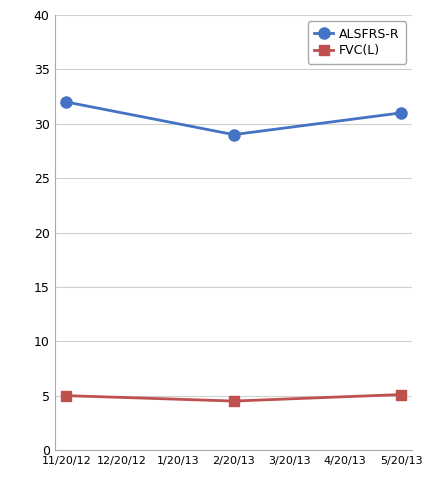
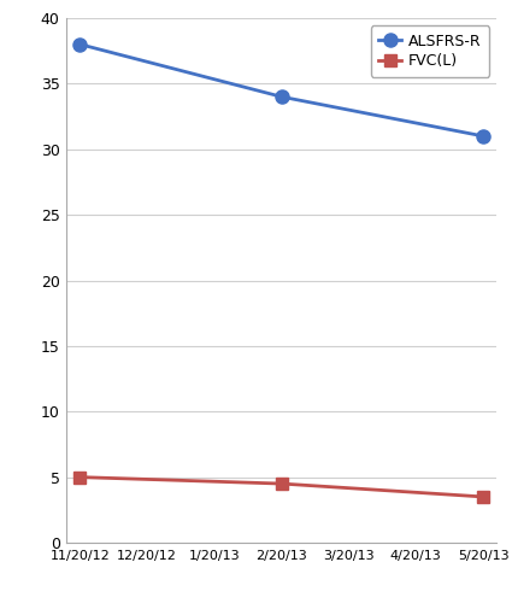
ALSFRS-R/11/20/12: 32 -> 38
ALSFRS-R/2/20/13: 29 -> 34
FVC(L)/5/20/13: 5.1 -> 3.5
